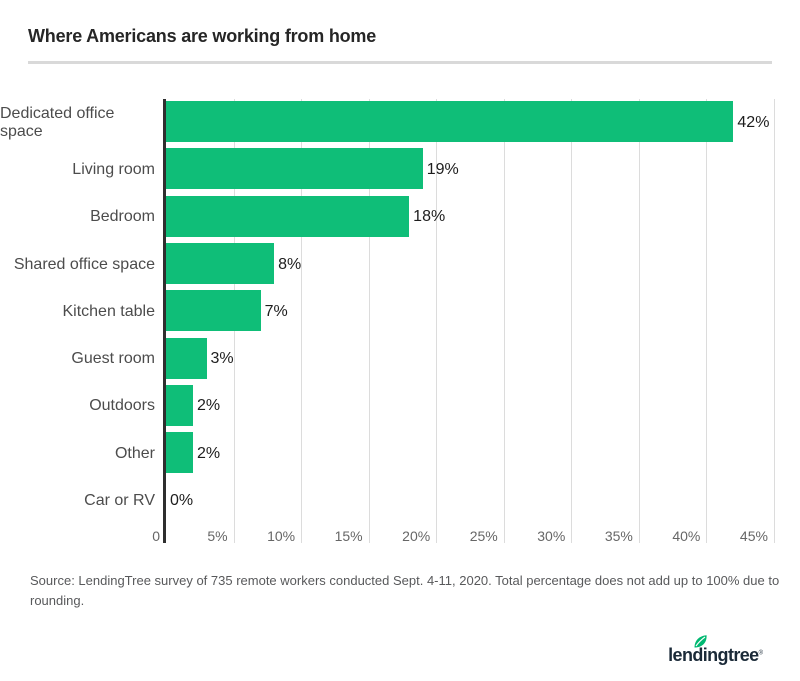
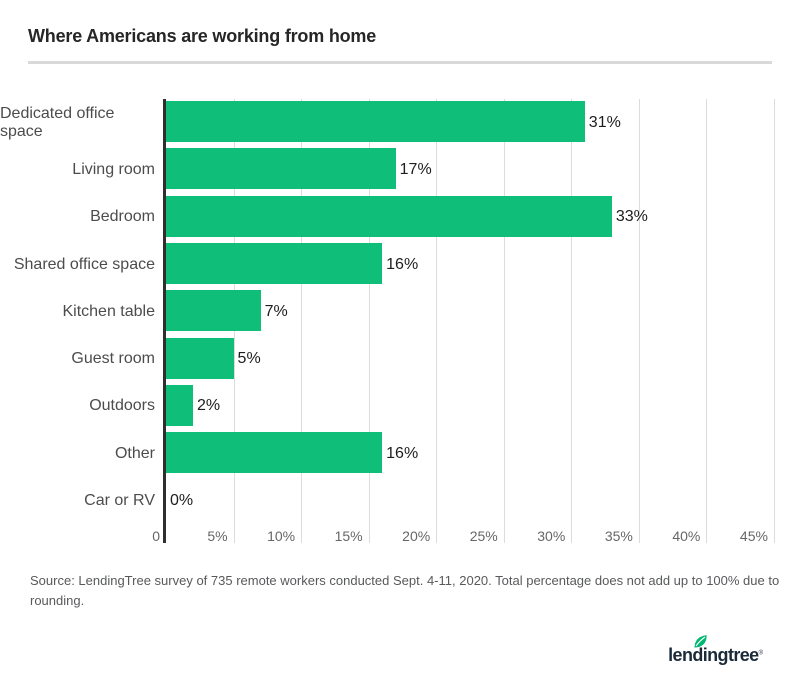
Dedicated office space: 42% -> 31%
Living room: 19% -> 17%
Bedroom: 18% -> 33%
Shared office space: 8% -> 16%
Guest room: 3% -> 5%
Other: 2% -> 16%
